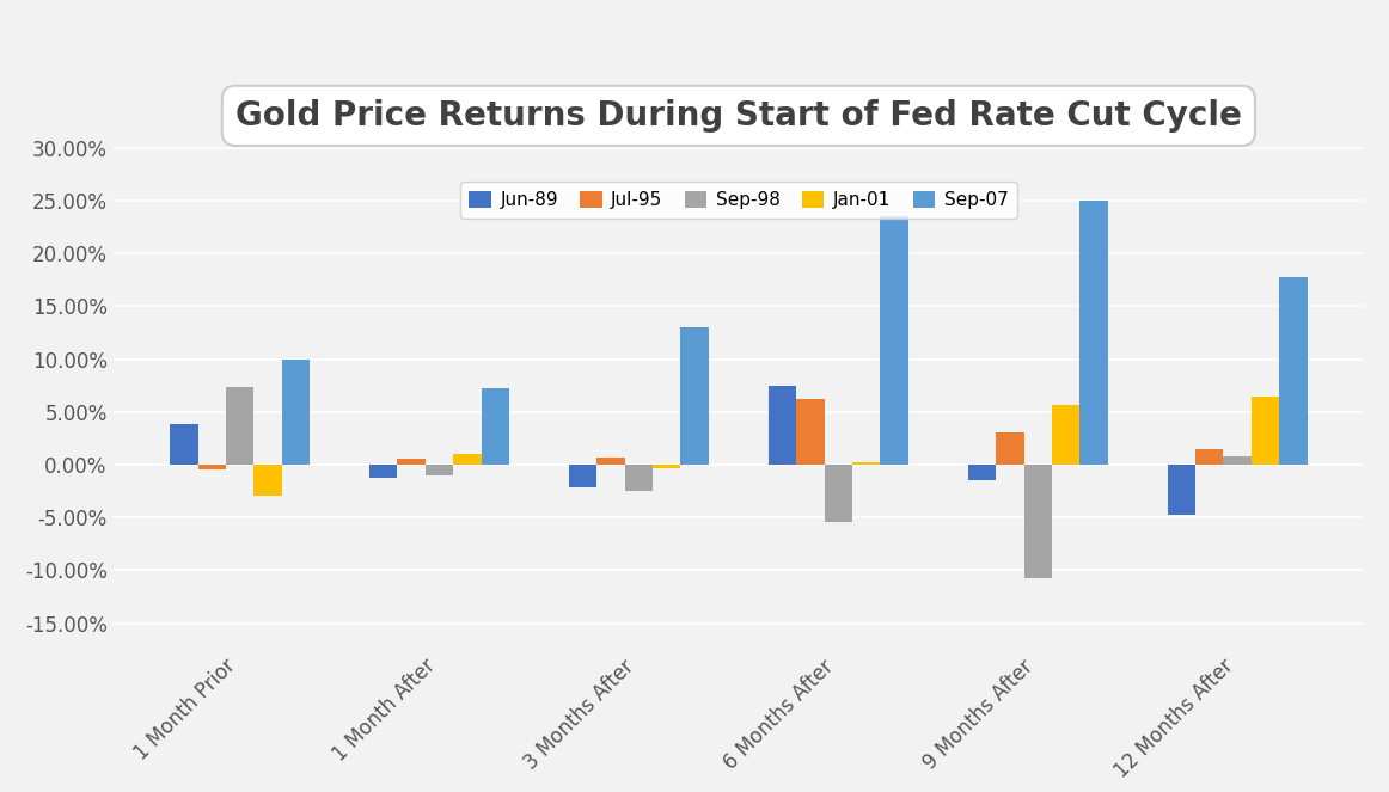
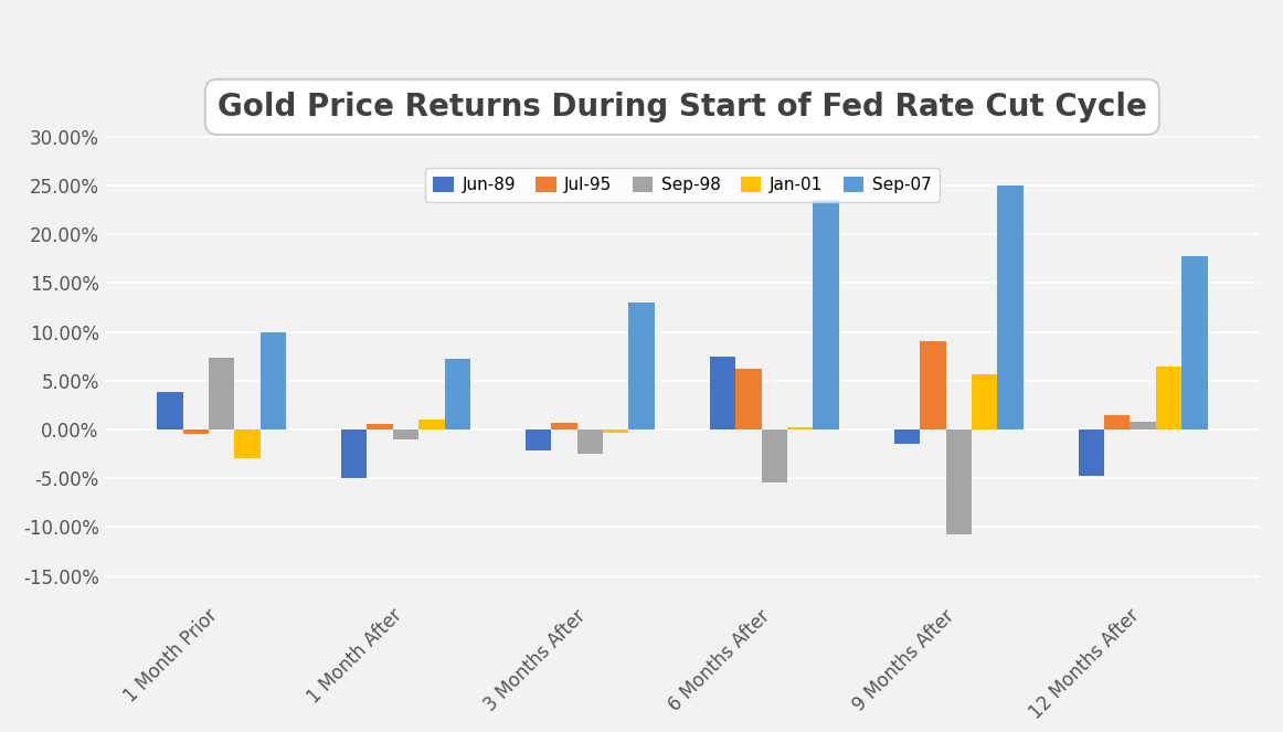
Jun-89/1 Month After: -1.3% -> -5.0%
Jul-95/9 Months After: 3.0% -> 9.0%
